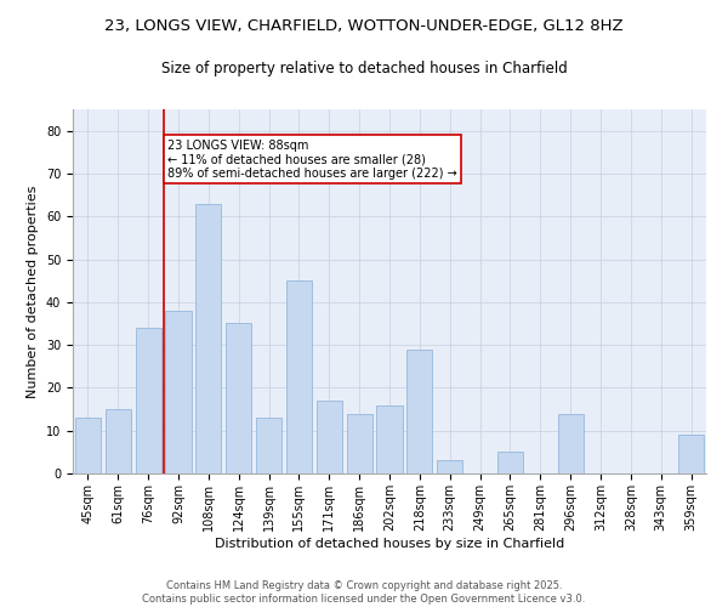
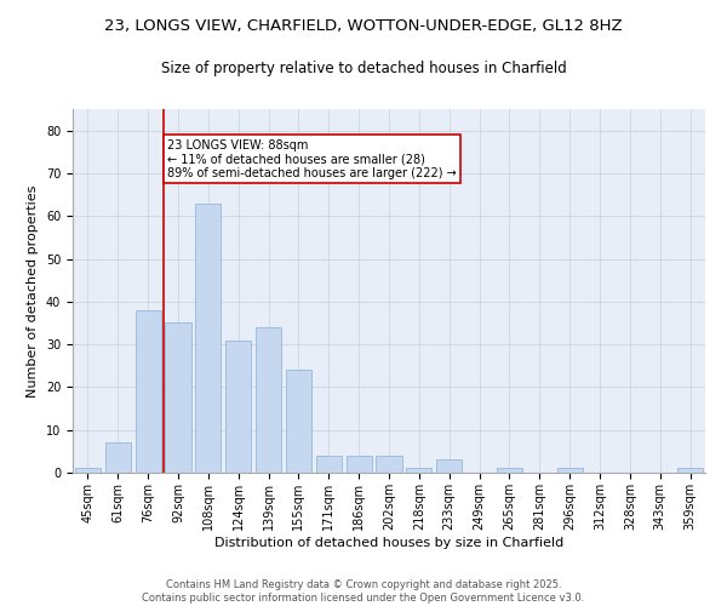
45sqm: 13 -> 1
61sqm: 15 -> 7
76sqm: 34 -> 38
92sqm: 38 -> 35
124sqm: 35 -> 31
139sqm: 13 -> 34
155sqm: 45 -> 24
171sqm: 17 -> 4
186sqm: 14 -> 4
202sqm: 16 -> 4
218sqm: 29 -> 1
265sqm: 5 -> 1
296sqm: 14 -> 1
359sqm: 9 -> 1
